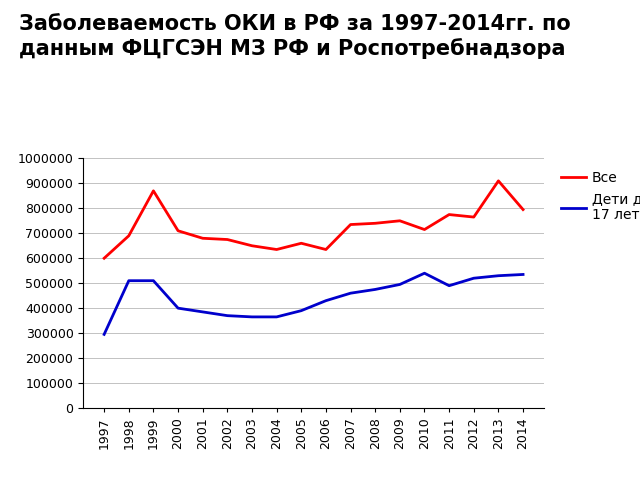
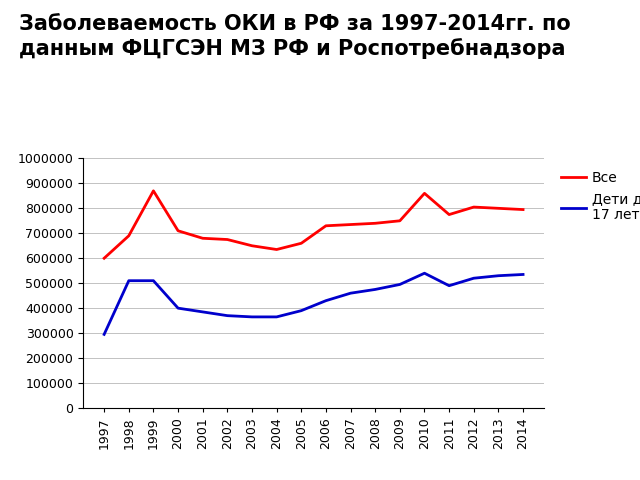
Все/2006: 635000 -> 730000
Все/2010: 715000 -> 860000
Все/2012: 765000 -> 805000
Все/2013: 910000 -> 800000
